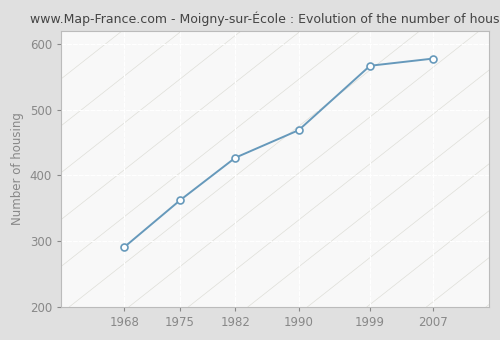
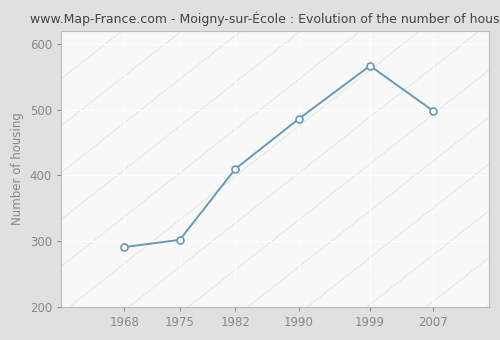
1975: 362 -> 302
1982: 427 -> 410
1990: 469 -> 486
2007: 578 -> 498
